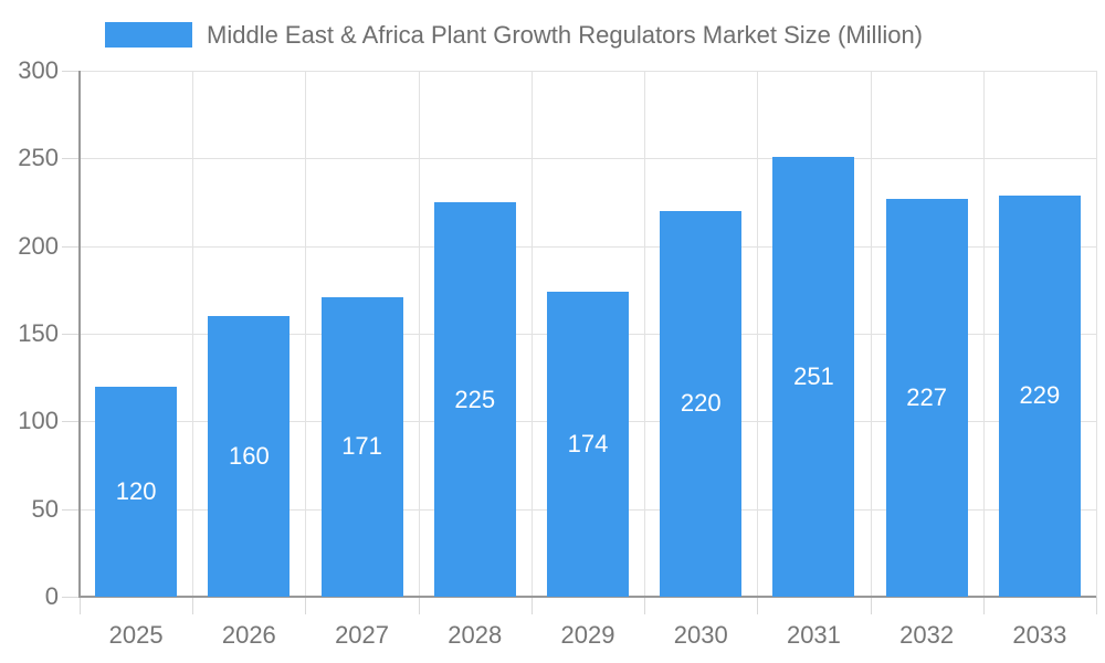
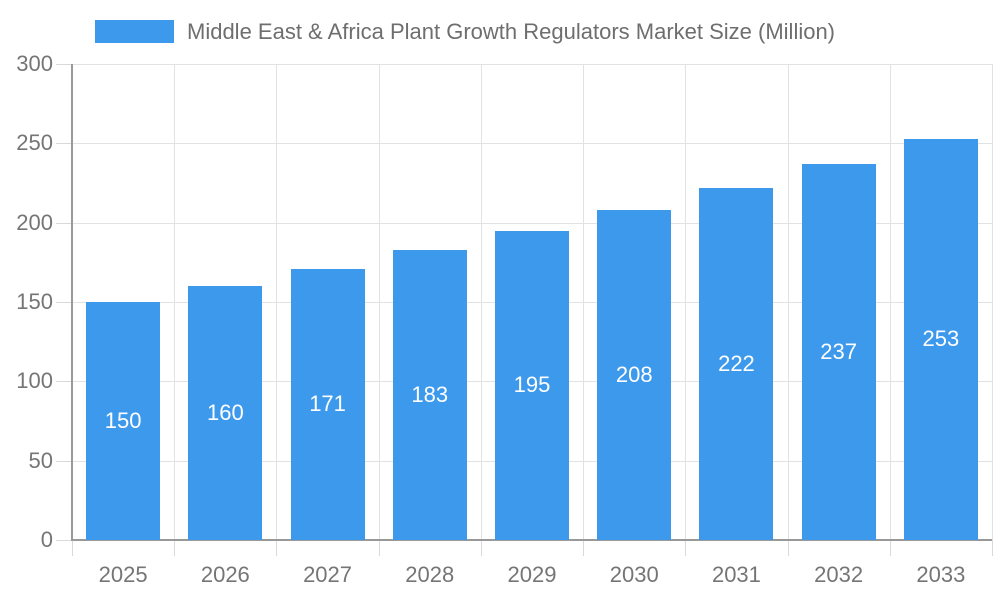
2025: 120 -> 150
2028: 225 -> 183
2029: 174 -> 195
2030: 220 -> 208
2031: 251 -> 222
2032: 227 -> 237
2033: 229 -> 253
